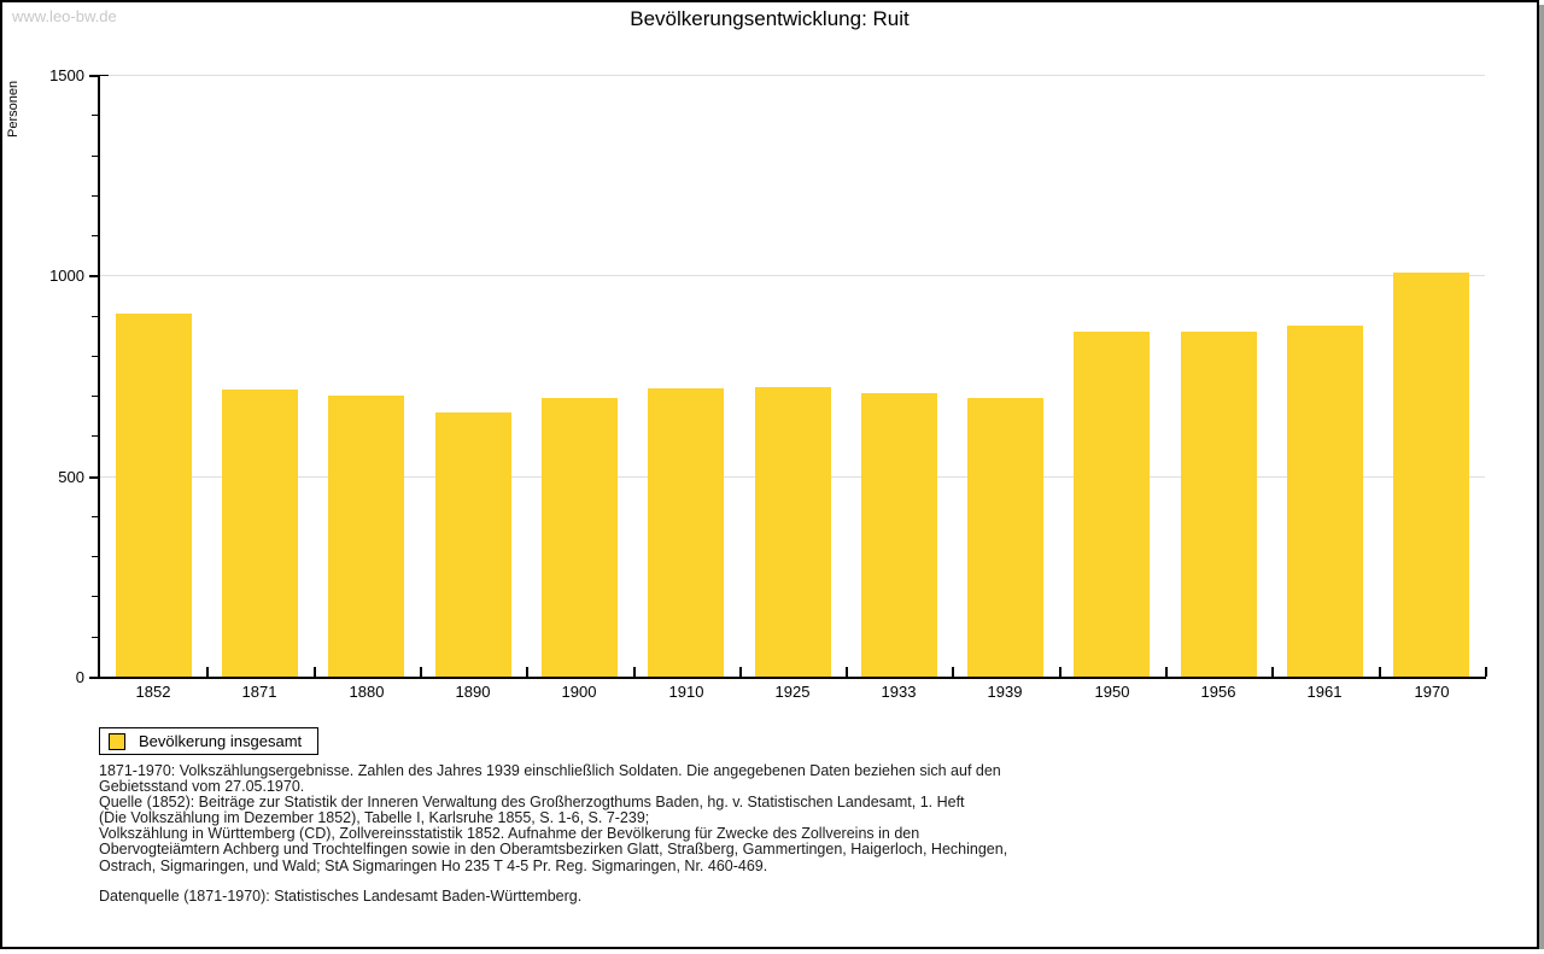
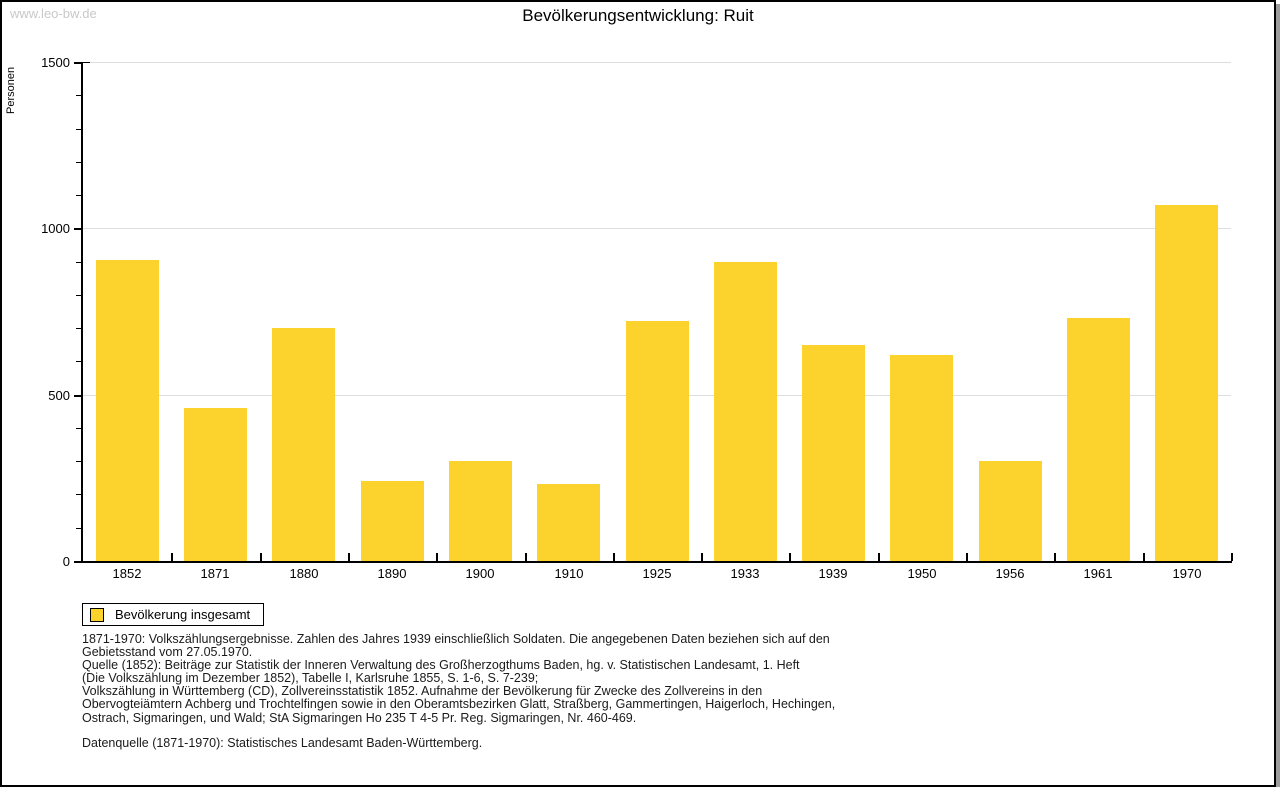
1871: 710 -> 460
1890: 660 -> 240
1900: 690 -> 300
1910: 720 -> 230
1933: 700 -> 900
1939: 700 -> 650
1950: 860 -> 620
1956: 860 -> 300
1961: 880 -> 730
1970: 1010 -> 1070
